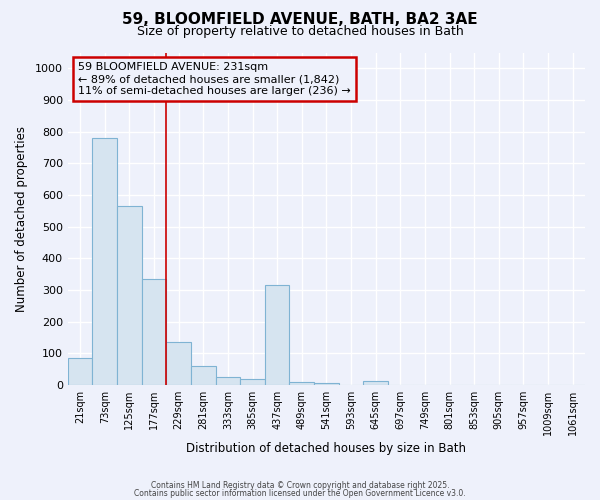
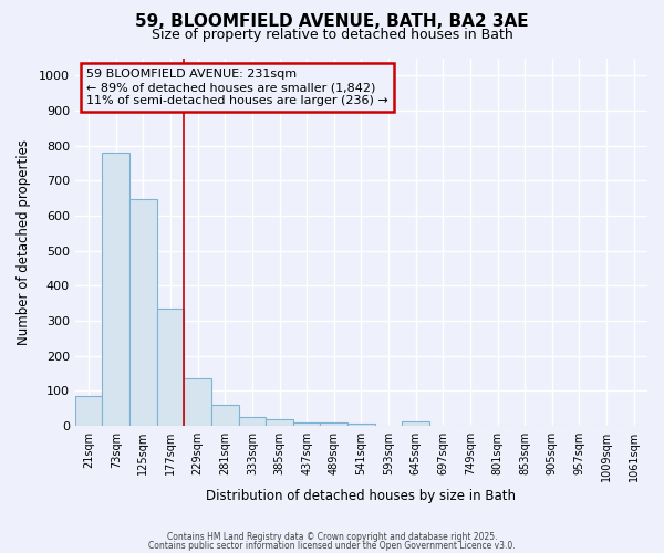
125sqm: 565 -> 648
437sqm: 315 -> 8
